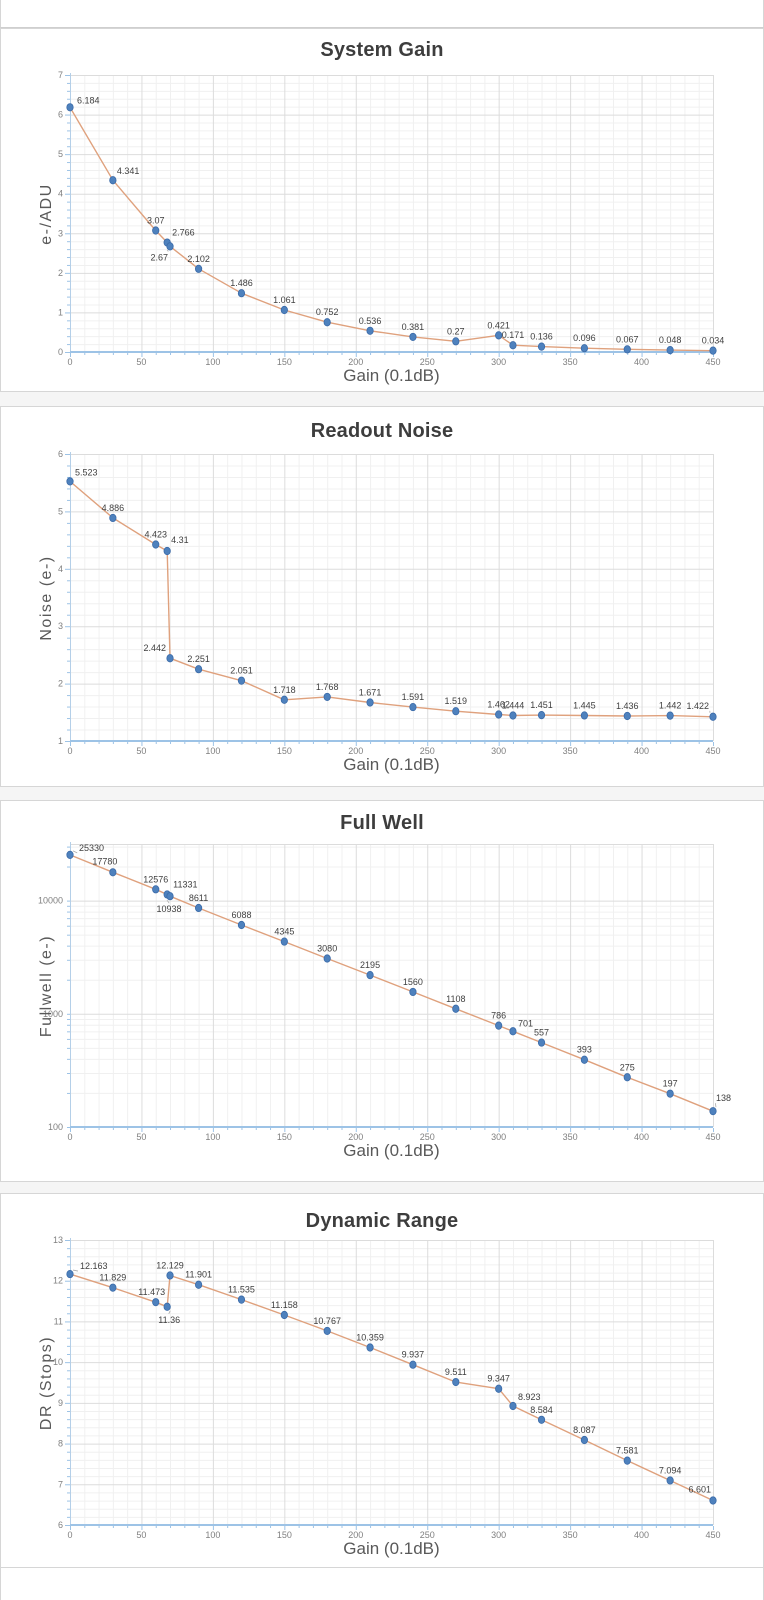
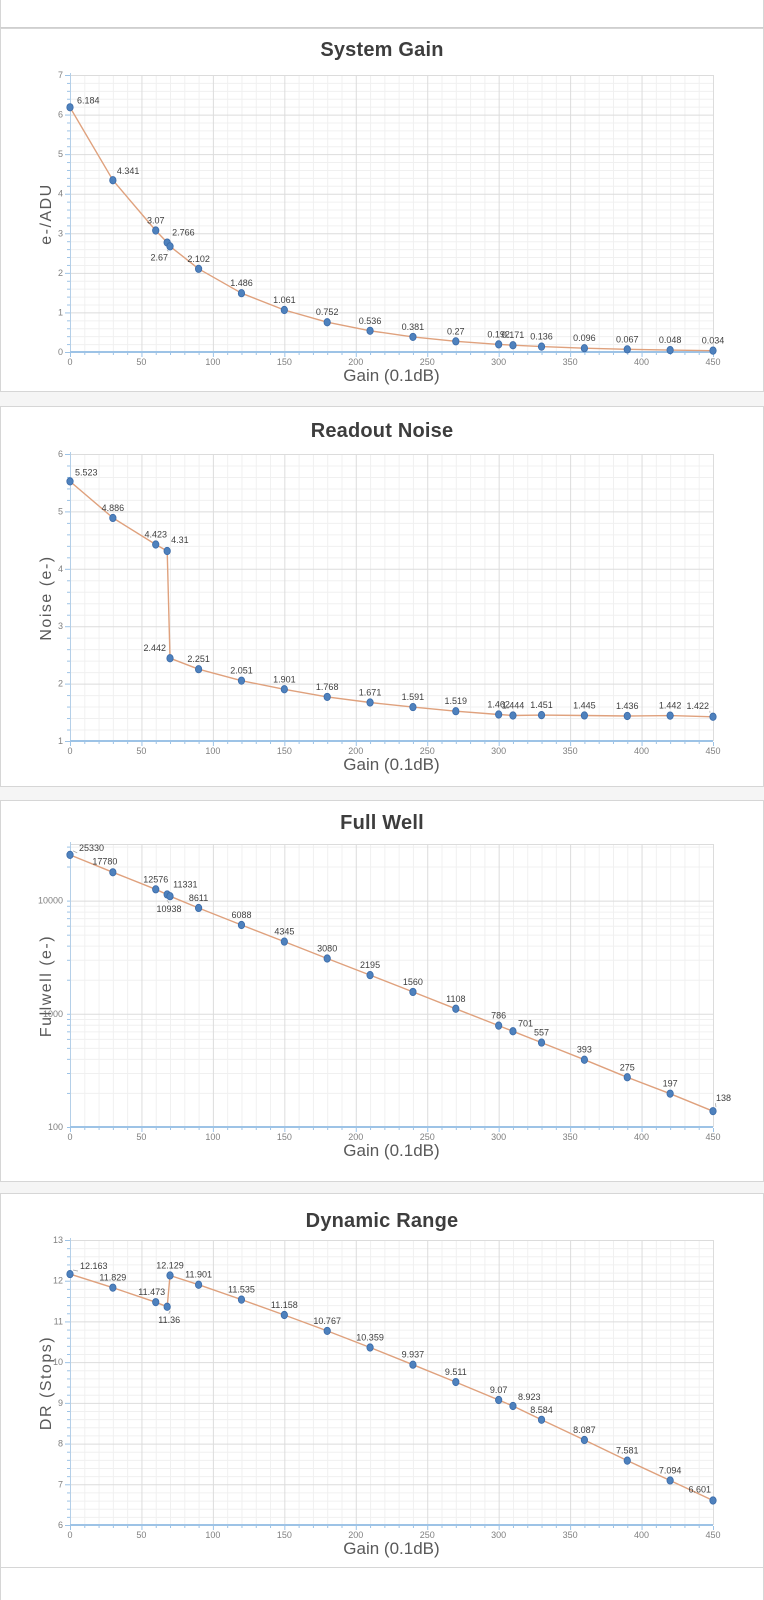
System Gain/300: 0.421 -> 0.192
Readout Noise/150: 1.718 -> 1.901
Dynamic Range/300: 9.347 -> 9.07
